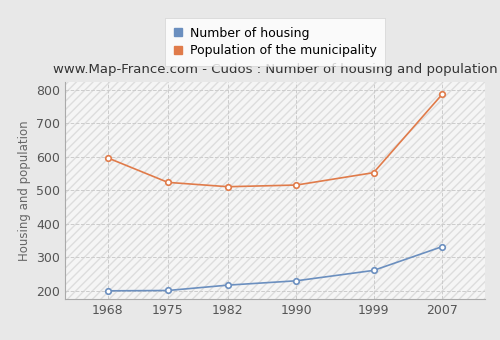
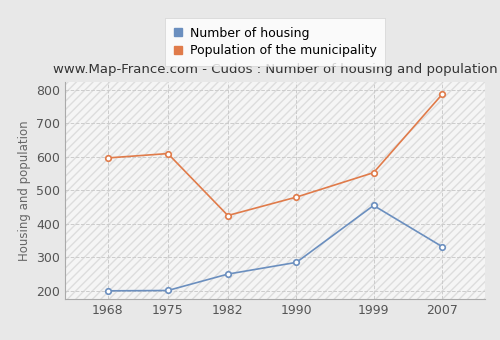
Population of the municipality/1975: 524 -> 610
Number of housing/1982: 217 -> 250
Population of the municipality/1982: 511 -> 425
Number of housing/1990: 230 -> 285
Population of the municipality/1990: 516 -> 480
Number of housing/1999: 261 -> 455
